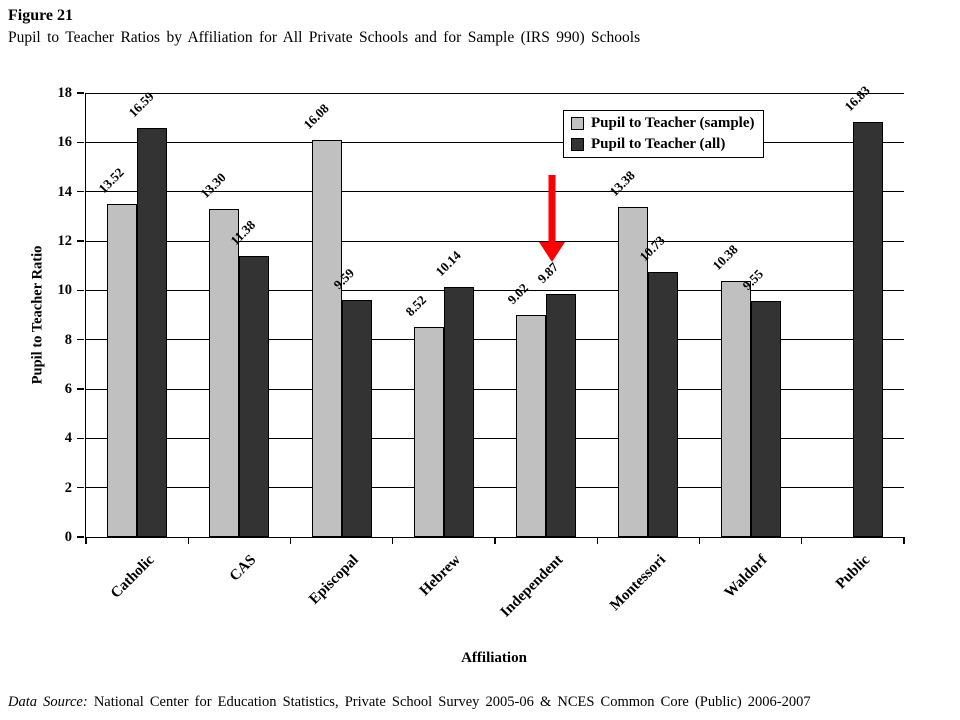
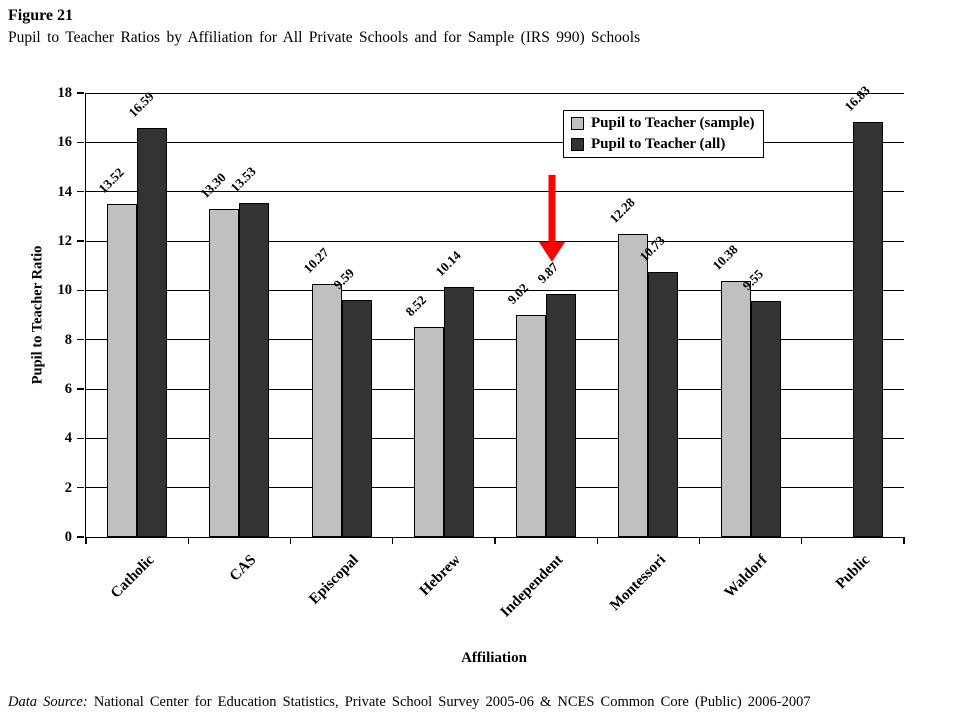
Pupil to Teacher (all)/CAS: 11.38 -> 13.53
Pupil to Teacher (sample)/Episcopal: 16.08 -> 10.27
Pupil to Teacher (sample)/Montessori: 13.38 -> 12.28
